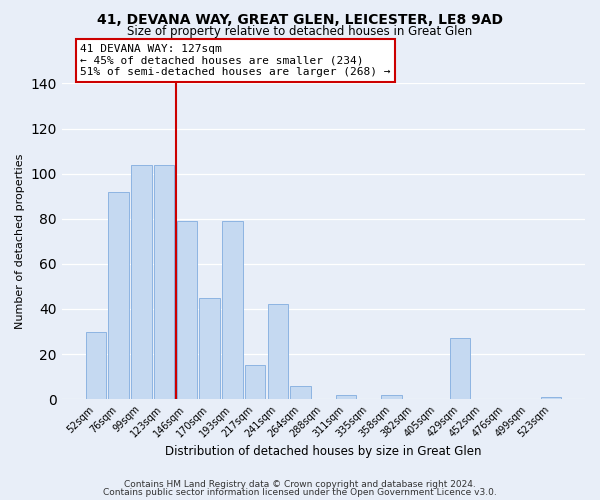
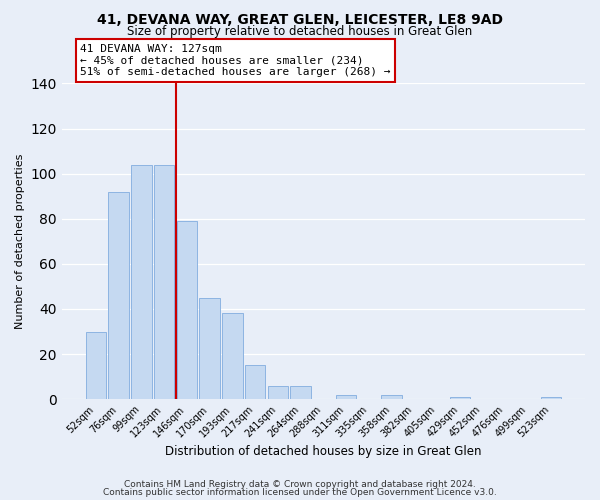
193sqm: 79 -> 38
241sqm: 42 -> 6
429sqm: 27 -> 1
